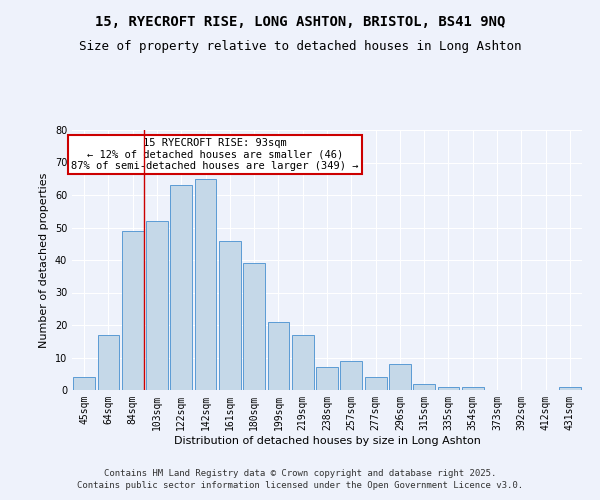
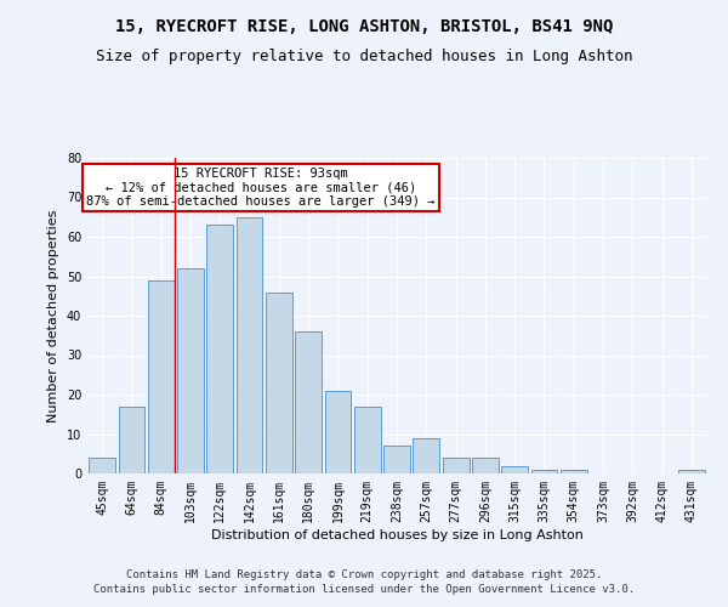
180sqm: 39 -> 36
296sqm: 8 -> 4
